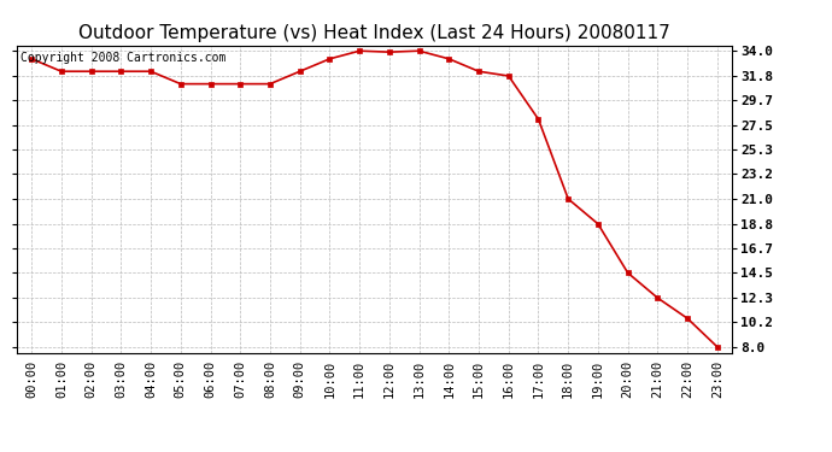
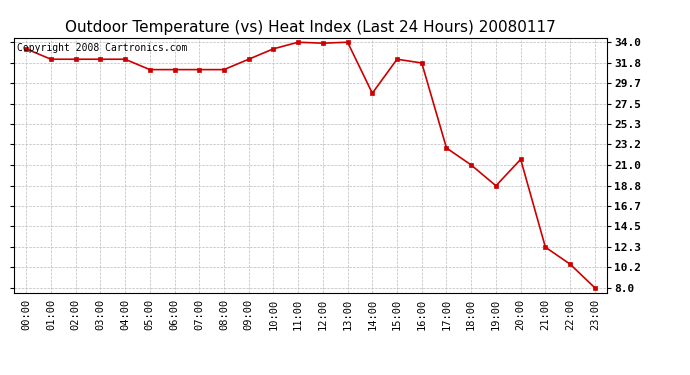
14:00: 33.3 -> 28.6
17:00: 28.0 -> 22.8
20:00: 14.5 -> 21.6
